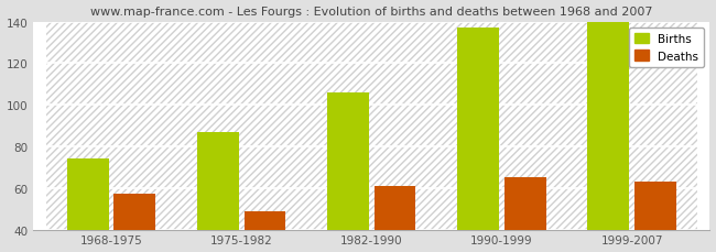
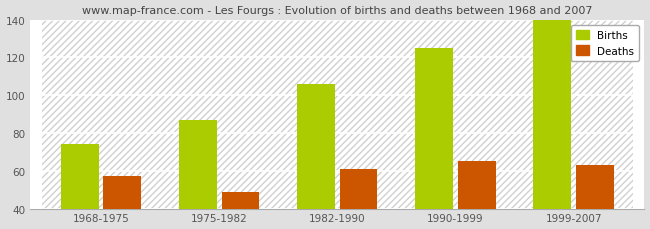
Births/1990-1999: 137 -> 125
